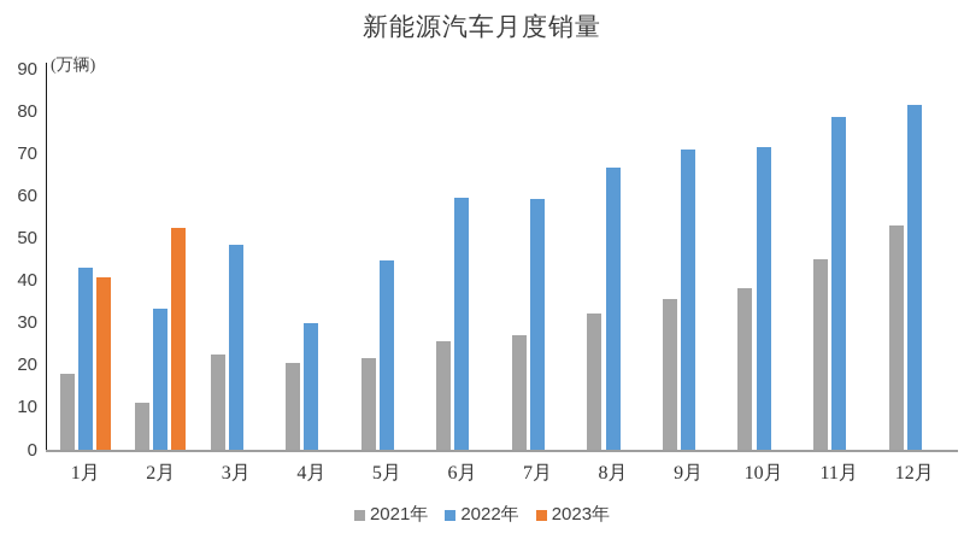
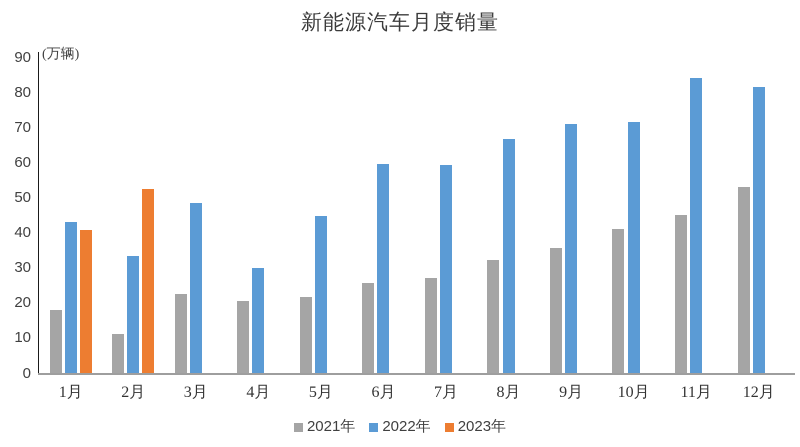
2021年/10月: 38 -> 41
2022年/11月: 79 -> 84
